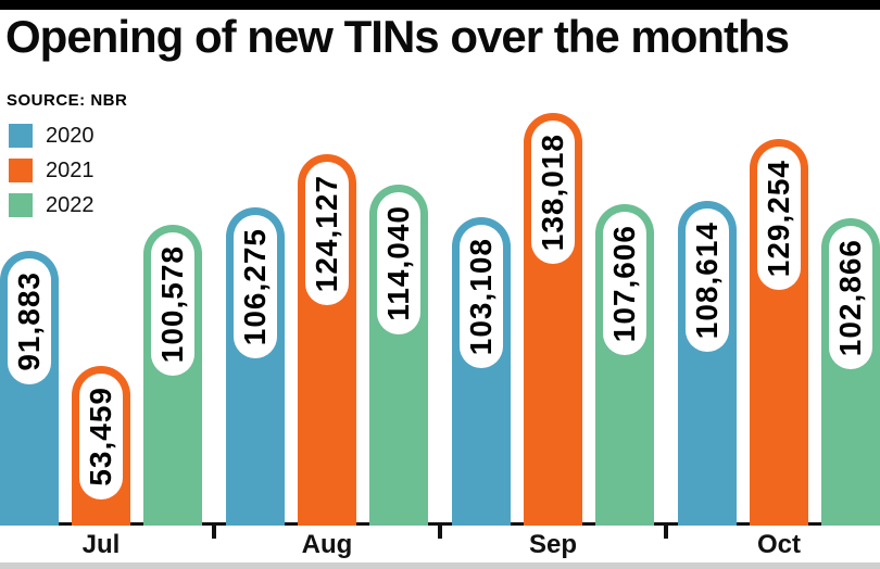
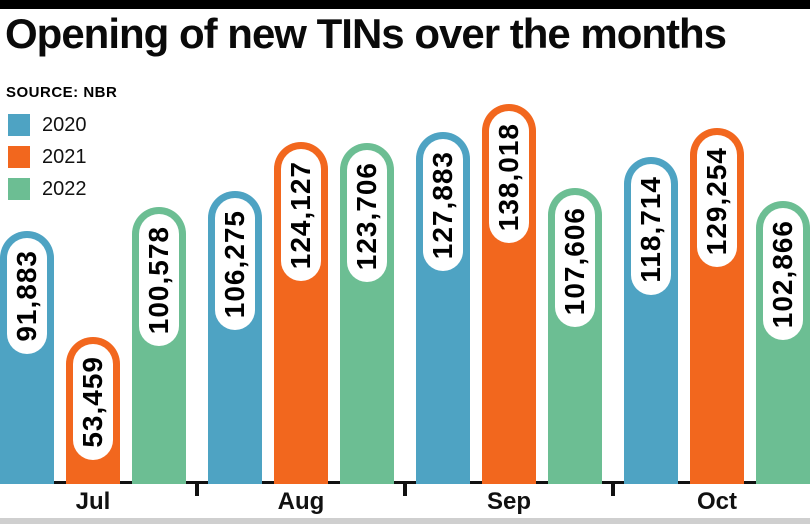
2022/Aug: 114,040 -> 123,706
2020/Sep: 103,108 -> 127,883
2020/Oct: 108,614 -> 118,714
